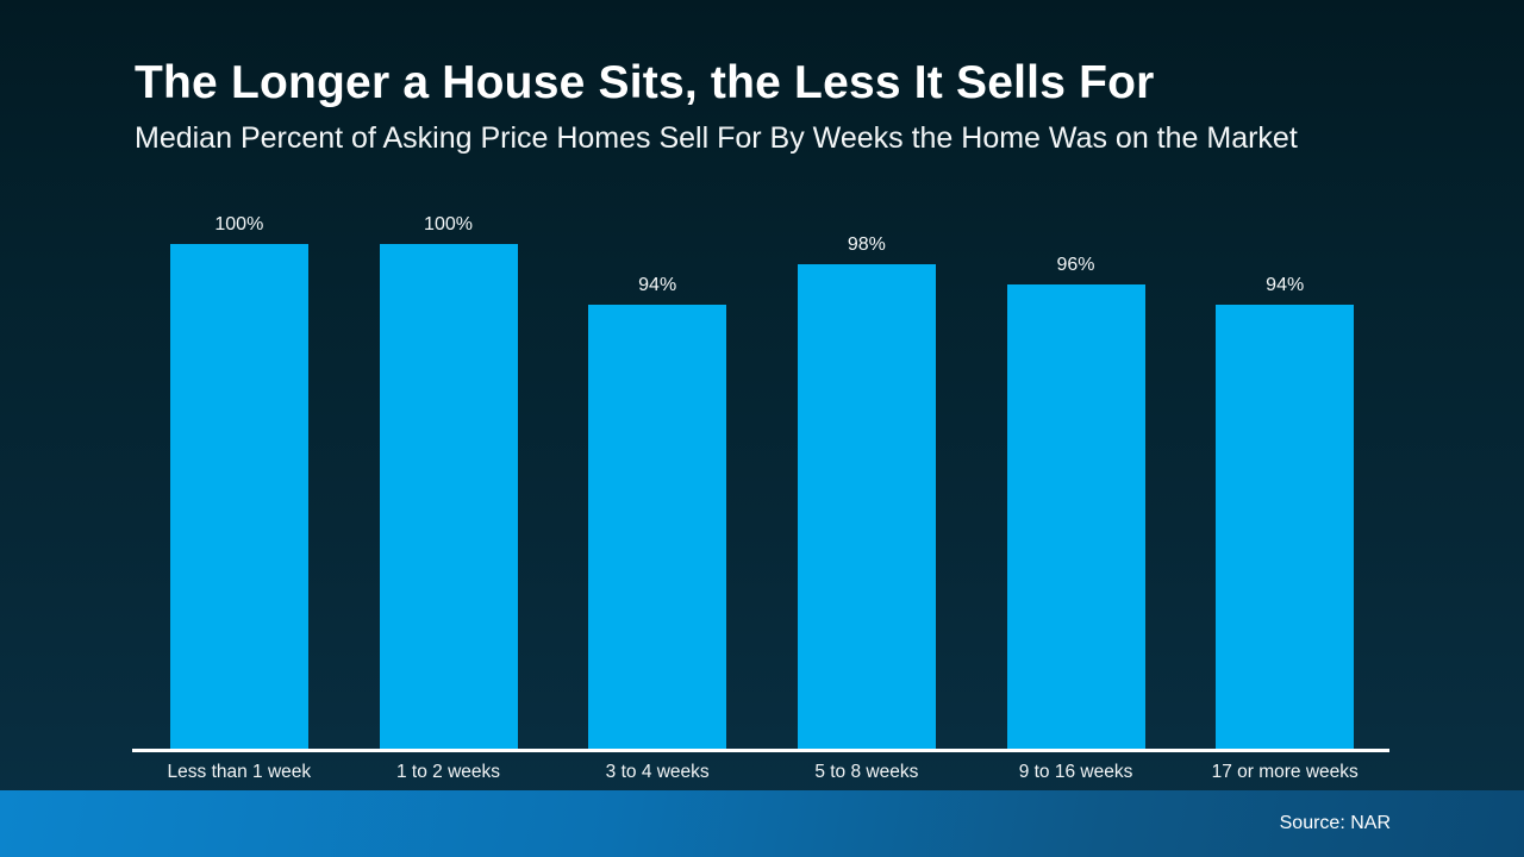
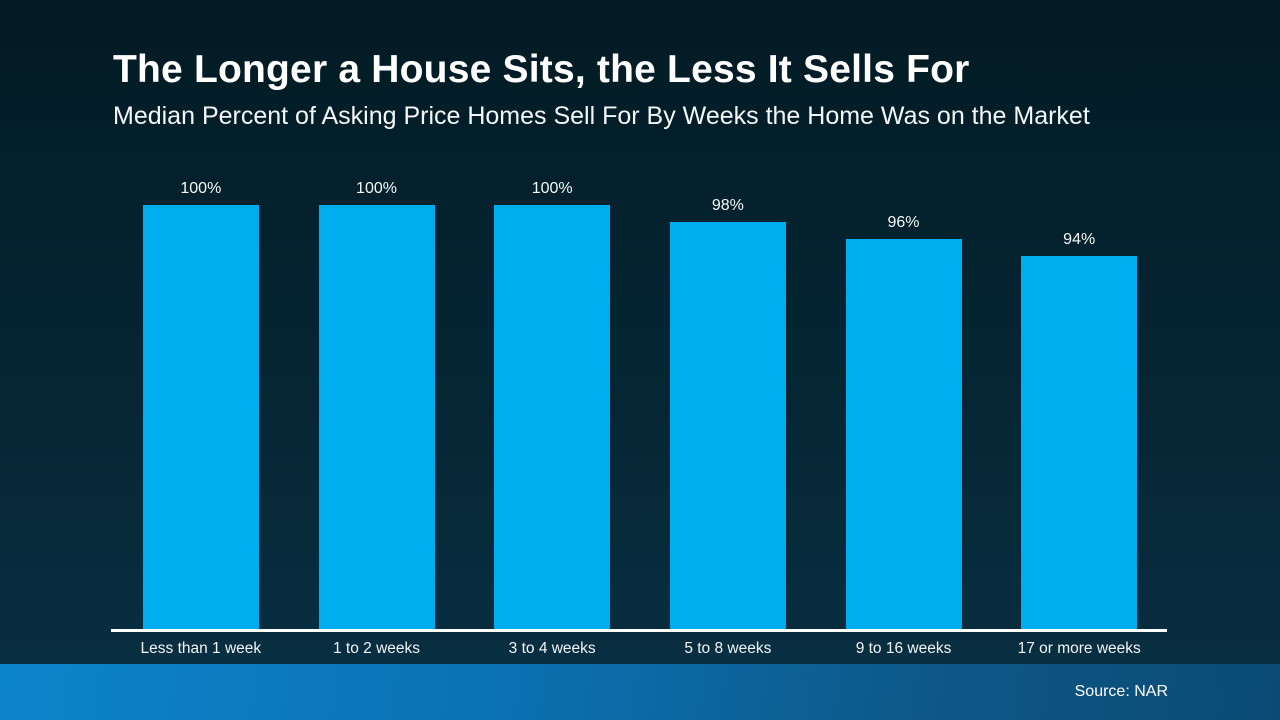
3 to 4 weeks: 94% -> 100%
